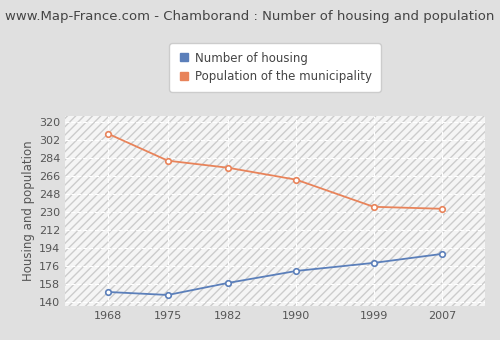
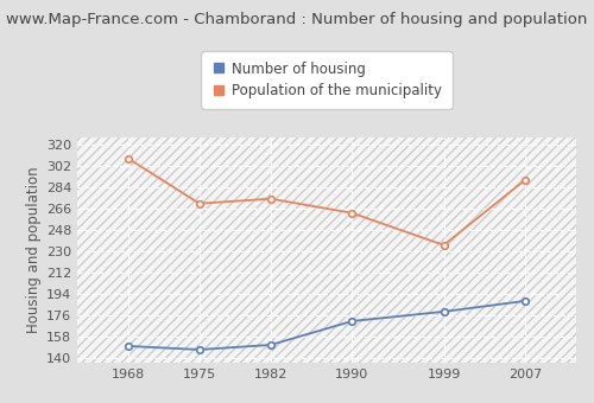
Population of the municipality/1975: 281 -> 270
Number of housing/1982: 159 -> 151
Population of the municipality/2007: 233 -> 290
